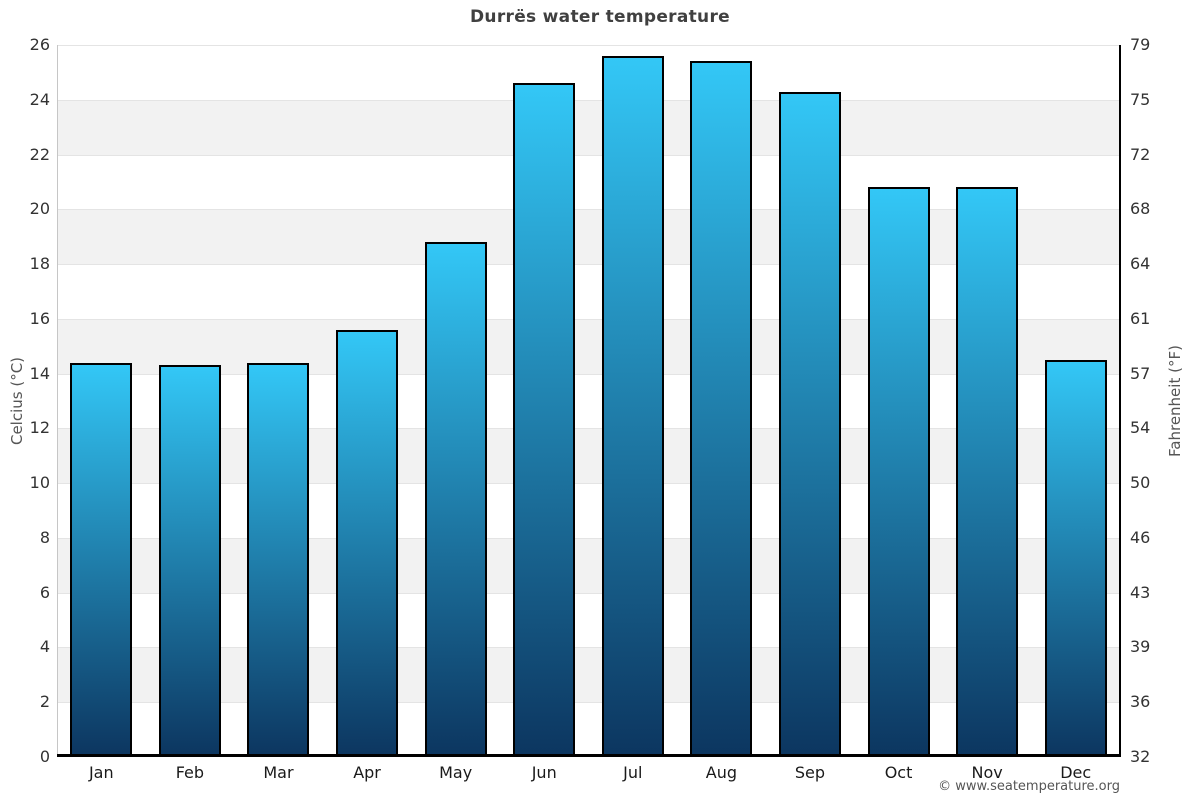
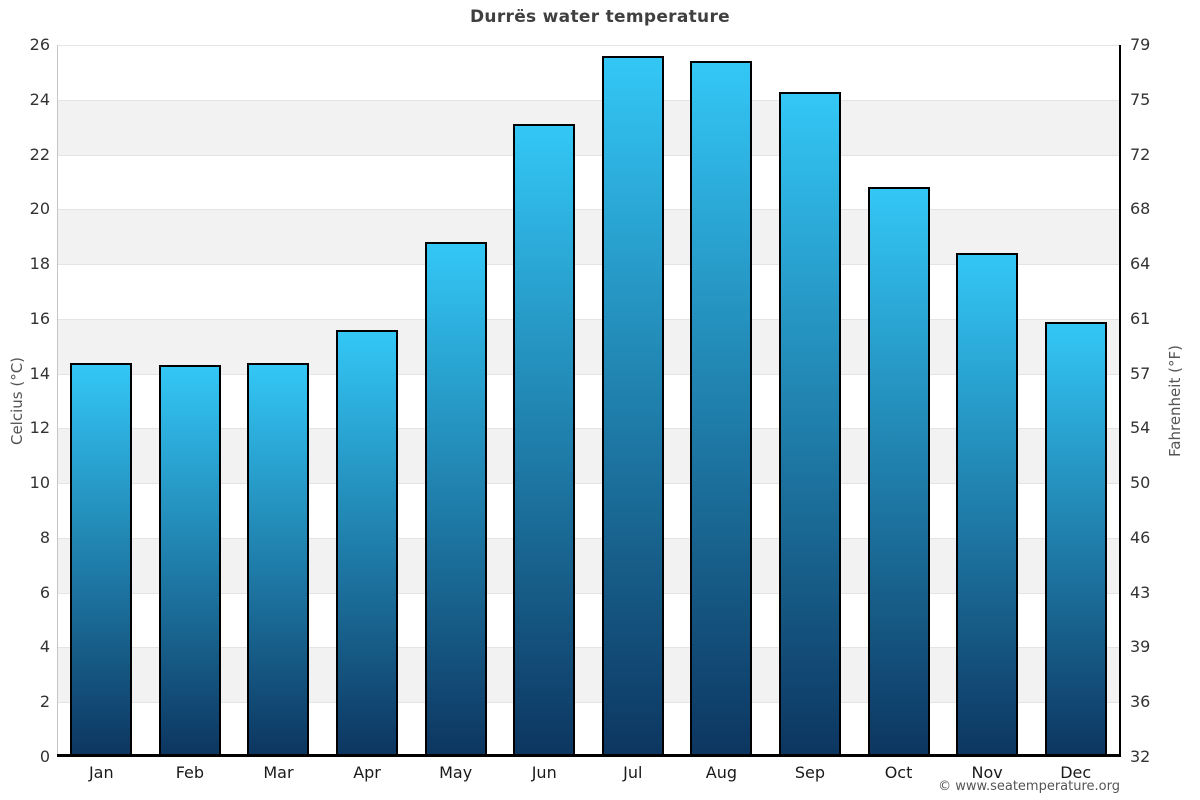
Jun: 24.6 -> 23.1
Nov: 20.8 -> 18.4
Dec: 14.5 -> 15.9
